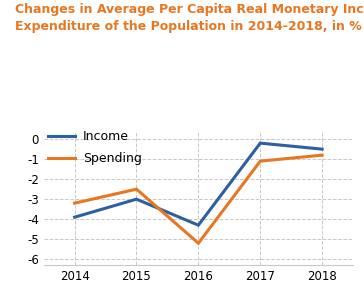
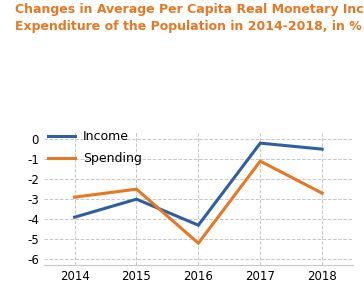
Spending/2014: -3.2 -> -2.9
Spending/2018: -0.8 -> -2.7
